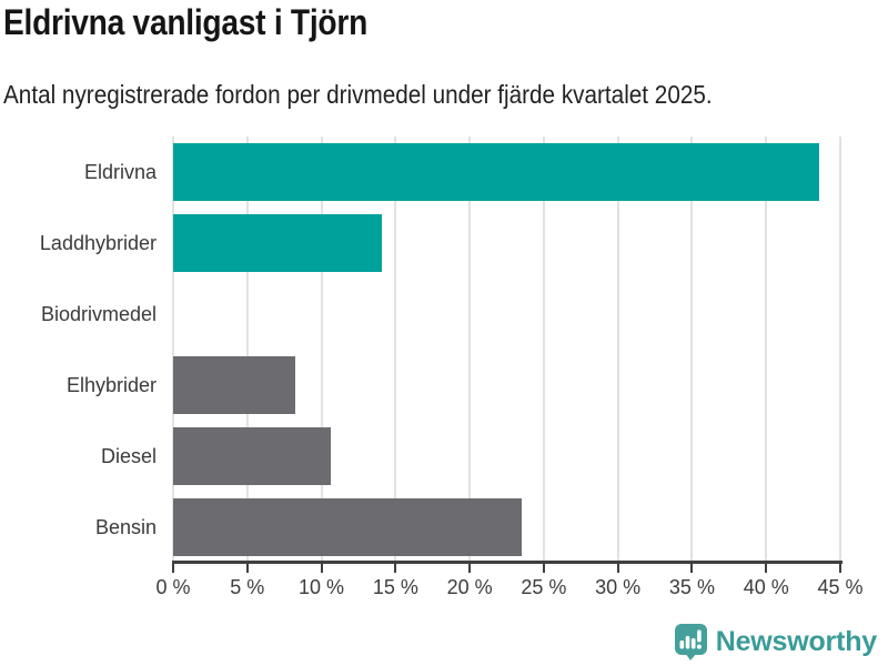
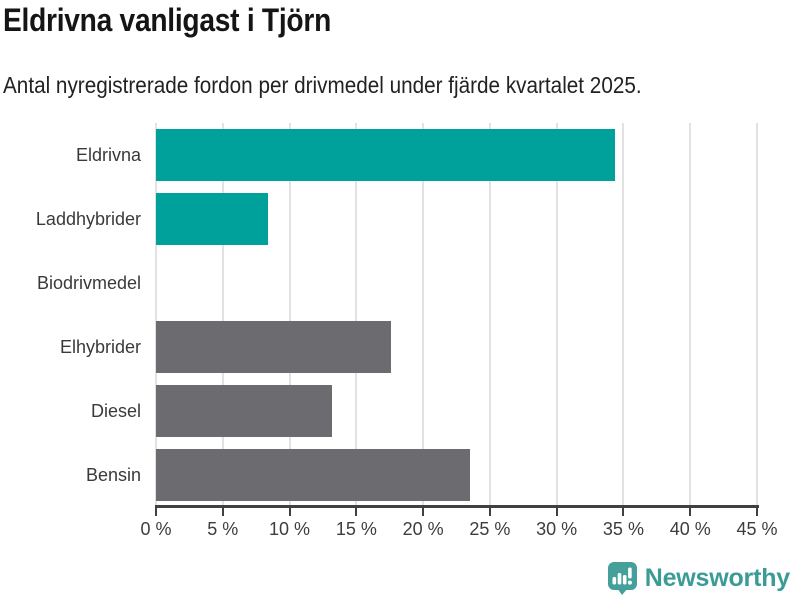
Eldrivna: 43.6% -> 34.4%
Laddhybrider: 14.1% -> 8.4%
Elhybrider: 8.2% -> 17.6%
Diesel: 10.6% -> 13.2%
